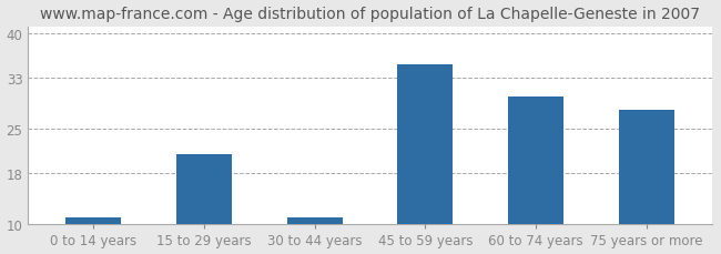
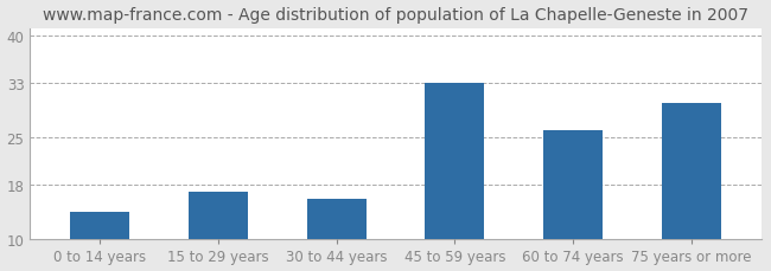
0 to 14 years: 11 -> 14
15 to 29 years: 21 -> 17
30 to 44 years: 11 -> 16
45 to 59 years: 35 -> 33
60 to 74 years: 30 -> 26
75 years or more: 28 -> 30
